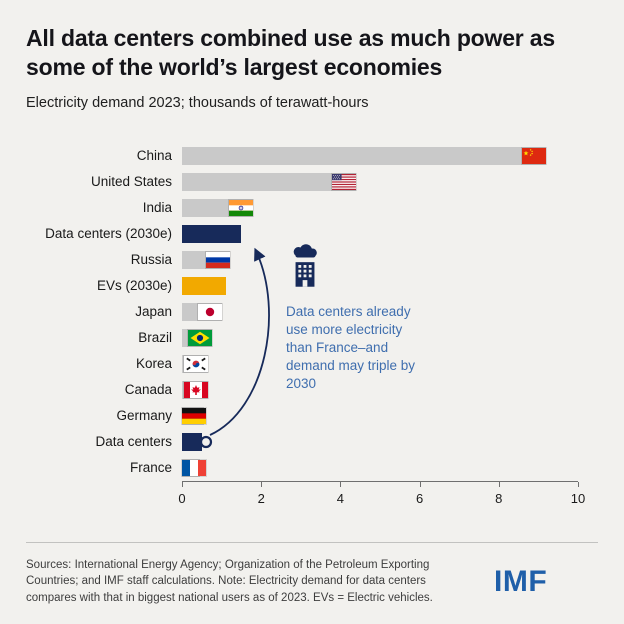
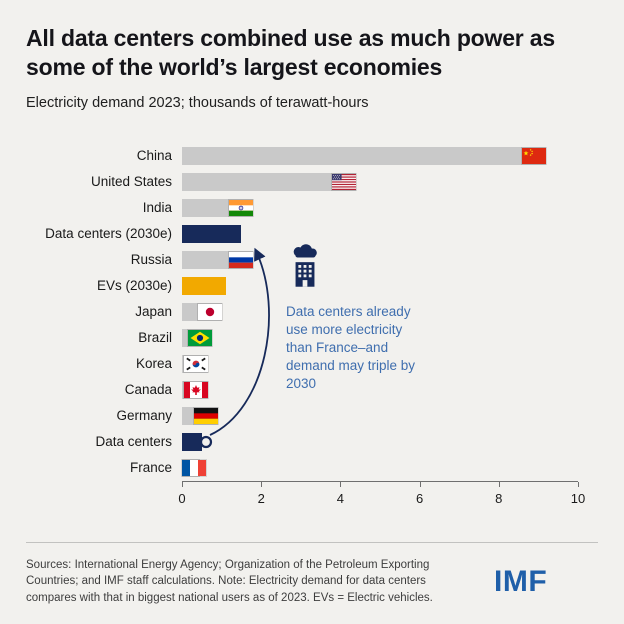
Russia: 1.2 -> 1.8
Germany: 0.6 -> 0.9
